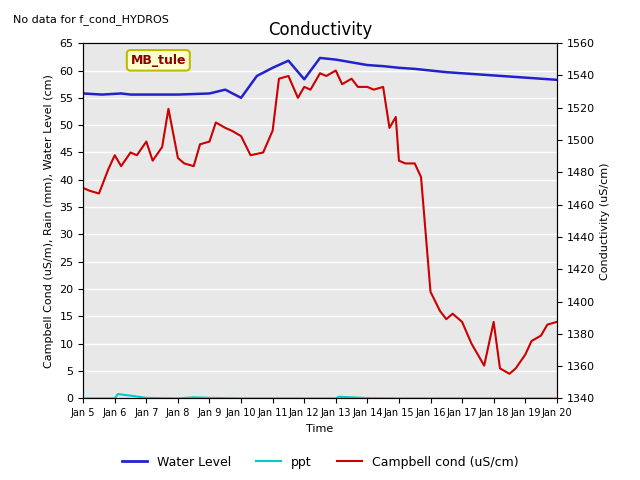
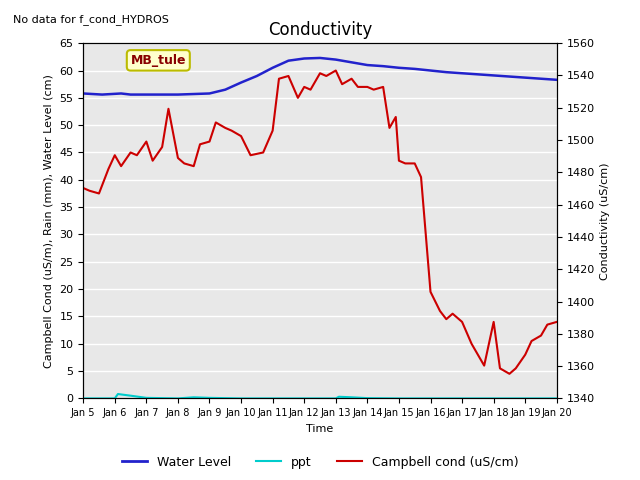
Water Level/Jan 10: 55.0 -> 57.8
Water Level/Jan 12: 58.4 -> 62.2
